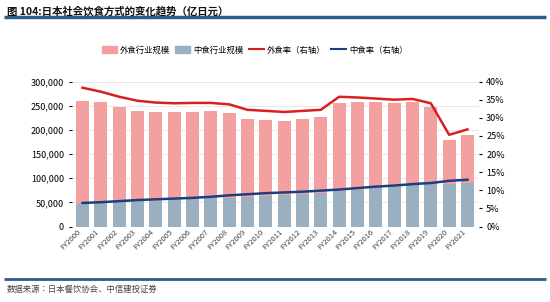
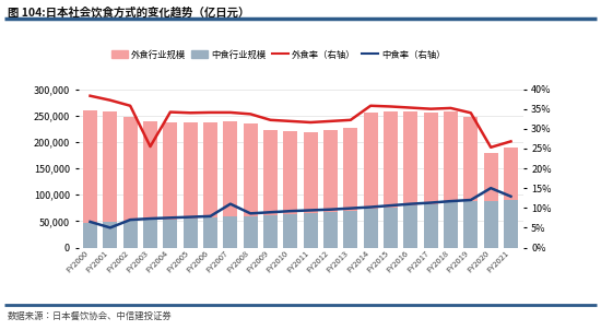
中食率（右轴）/FY2001: 6.7% -> 5.0%
外食率（右轴）/FY2003: 34.7% -> 25.5%
中食率（右轴）/FY2007: 8.2% -> 11.0%
中食率（右轴）/FY2020: 12.6% -> 15.0%
